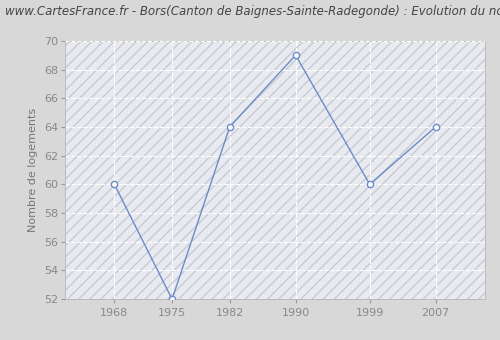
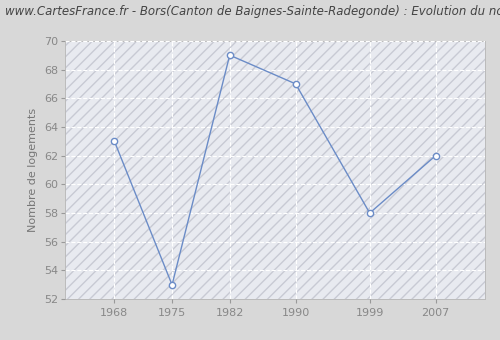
1968: 60 -> 63
1975: 52 -> 53
1982: 64 -> 69
1990: 69 -> 67
1999: 60 -> 58
2007: 64 -> 62
